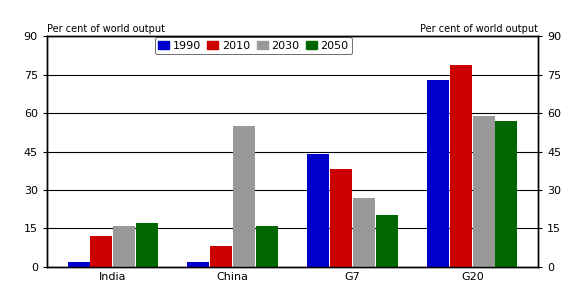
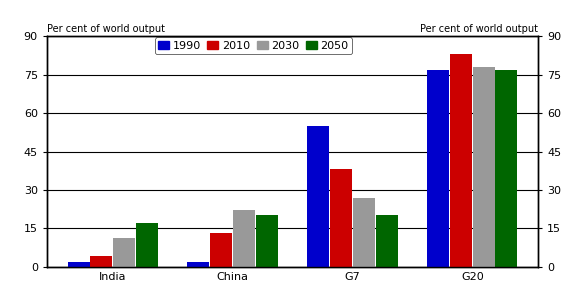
2010/India: 12 -> 4
2030/India: 16 -> 11
2010/China: 8 -> 13
2030/China: 55 -> 22
2050/China: 16 -> 20
1990/G7: 44 -> 55
1990/G20: 73 -> 77
2010/G20: 79 -> 83
2030/G20: 59 -> 78
2050/G20: 57 -> 77
